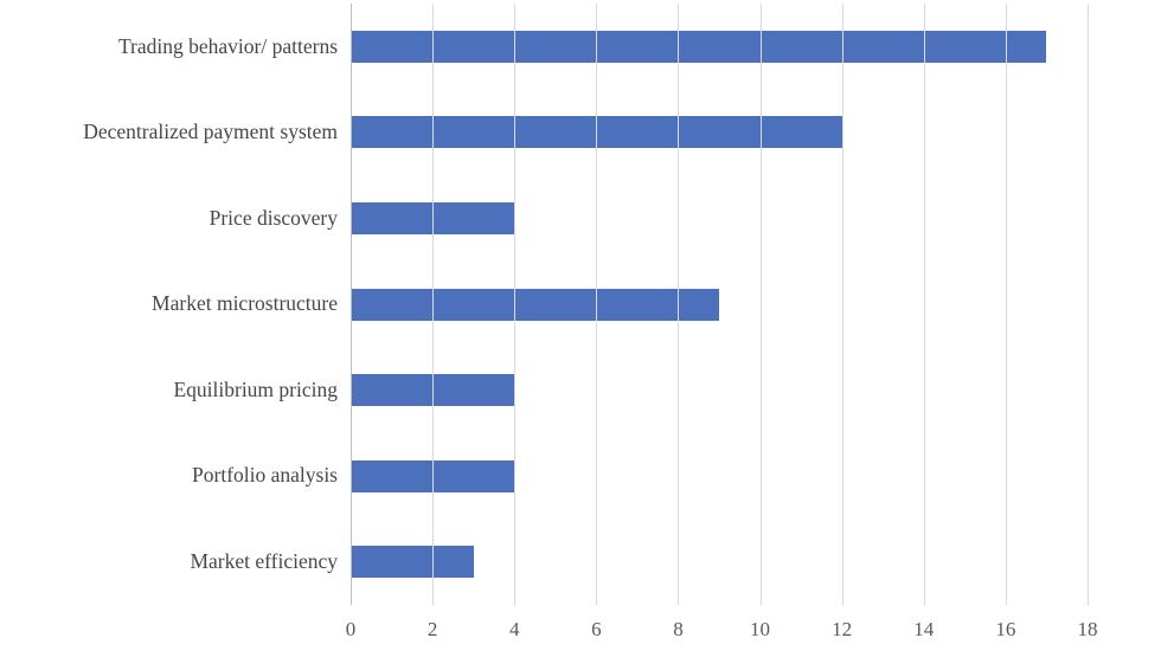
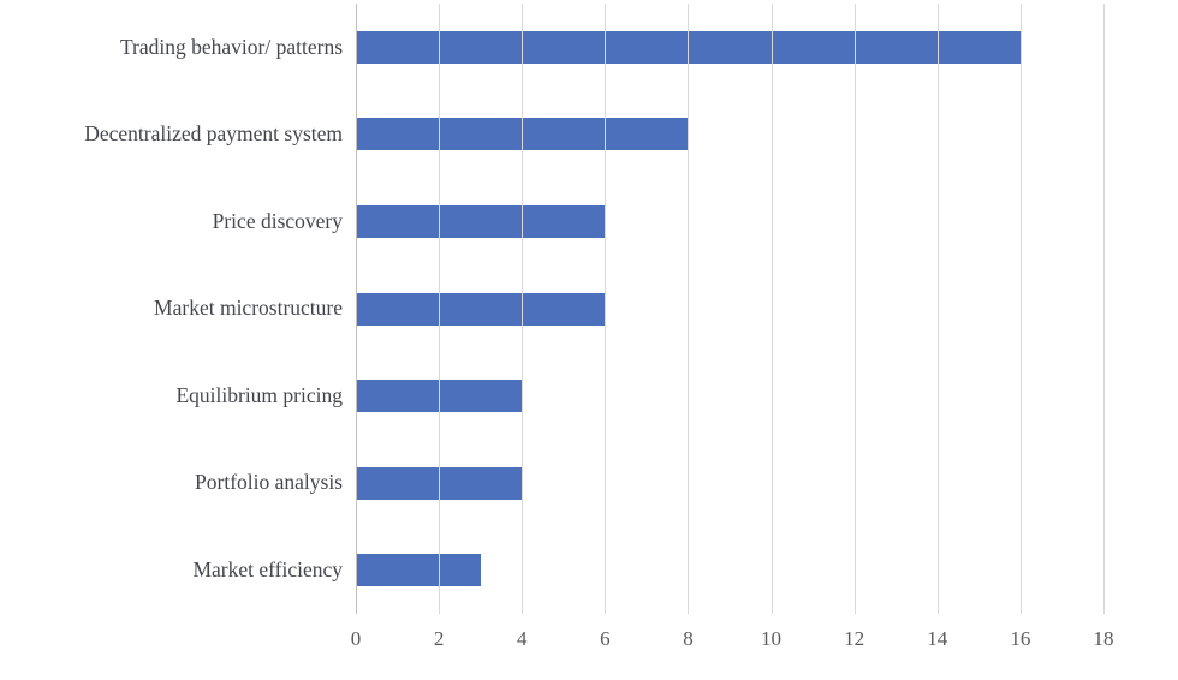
Trading behavior/ patterns: 17 -> 16
Decentralized payment system: 12 -> 8
Price discovery: 4 -> 6
Market microstructure: 9 -> 6
